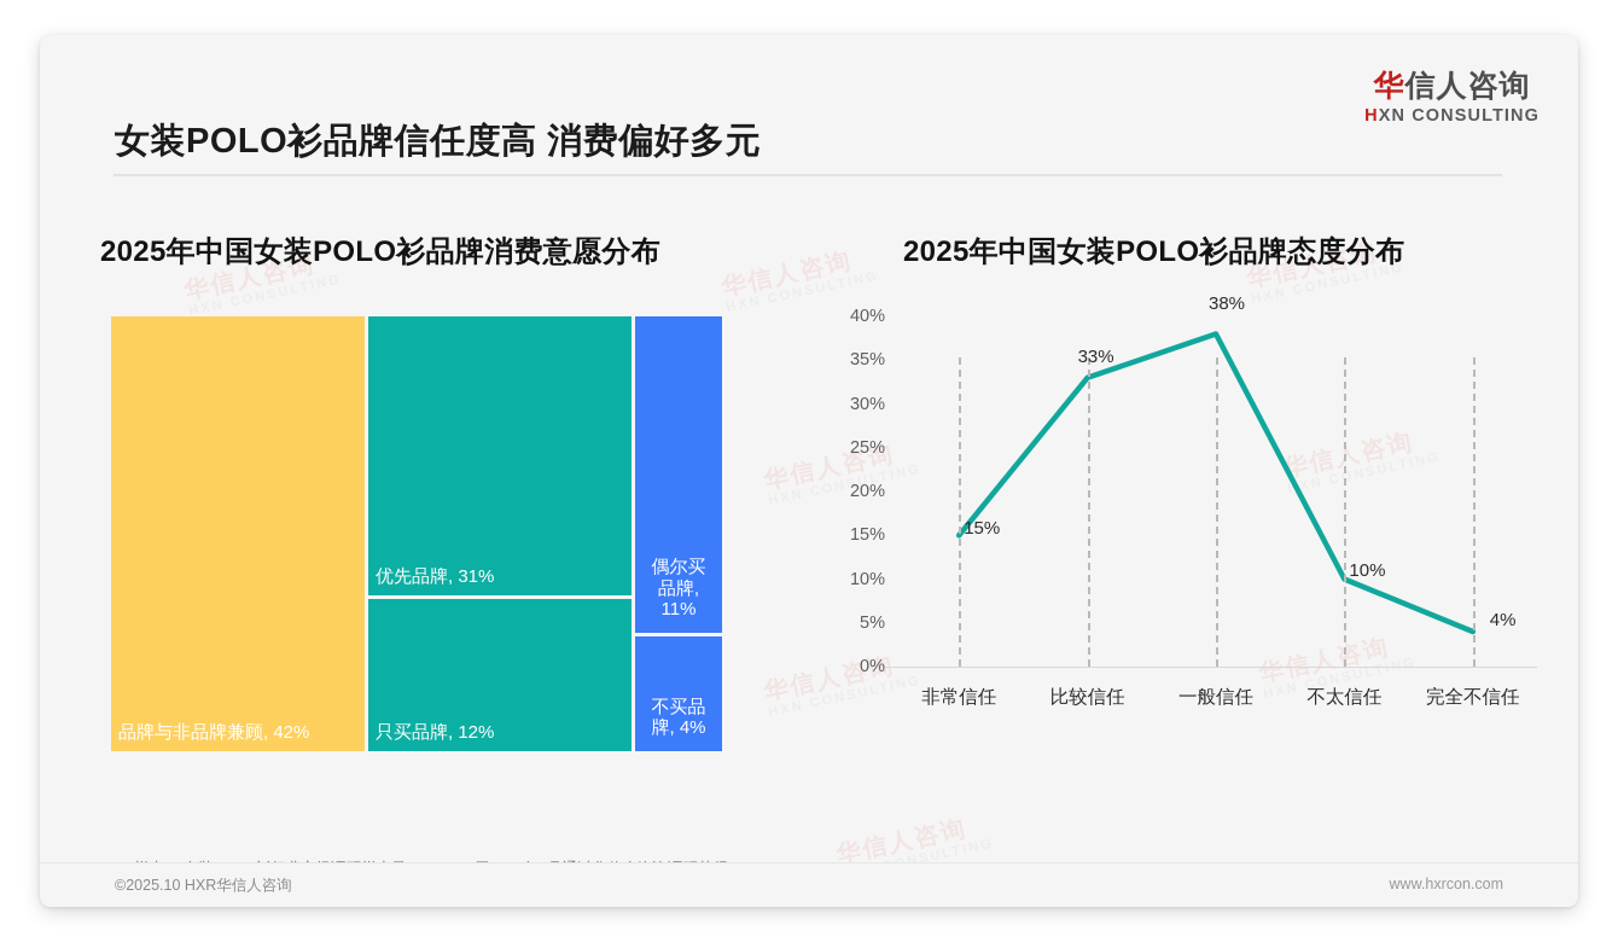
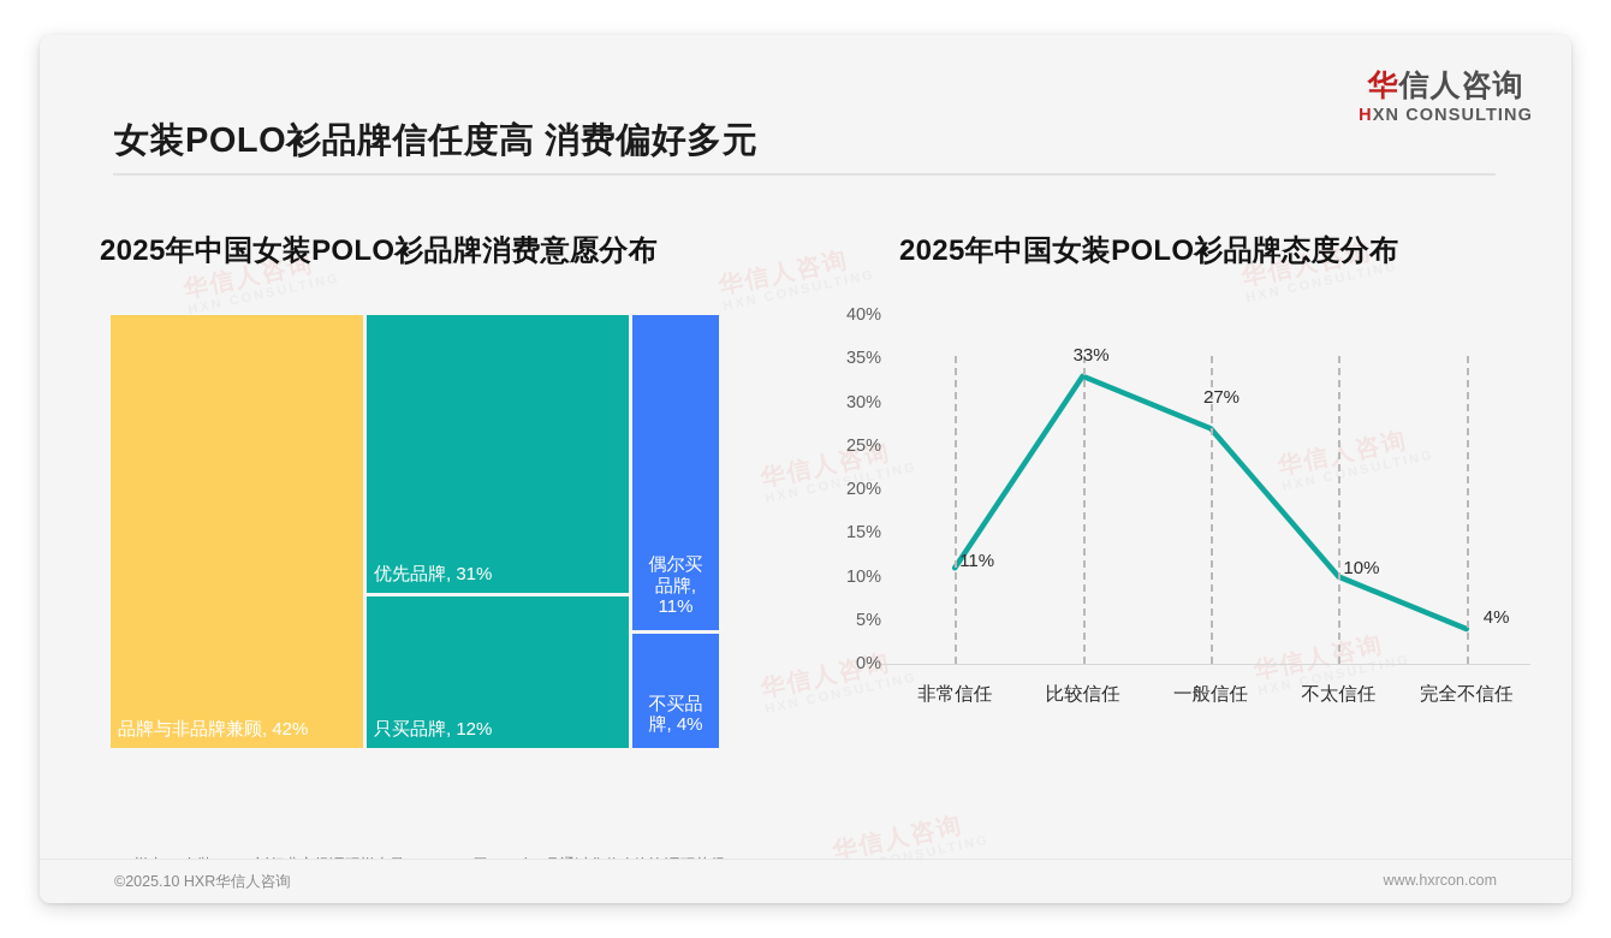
2025年中国女装POLO衫品牌态度分布/非常信任: 15% -> 11%
2025年中国女装POLO衫品牌态度分布/一般信任: 38% -> 27%
